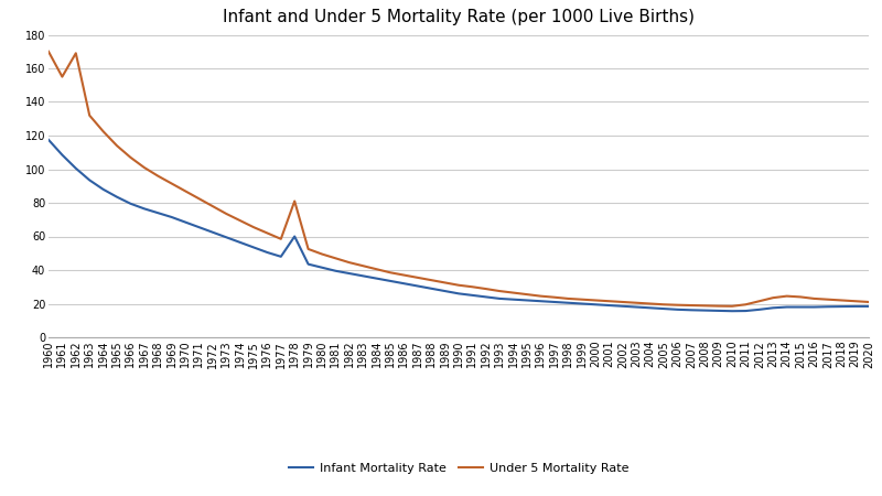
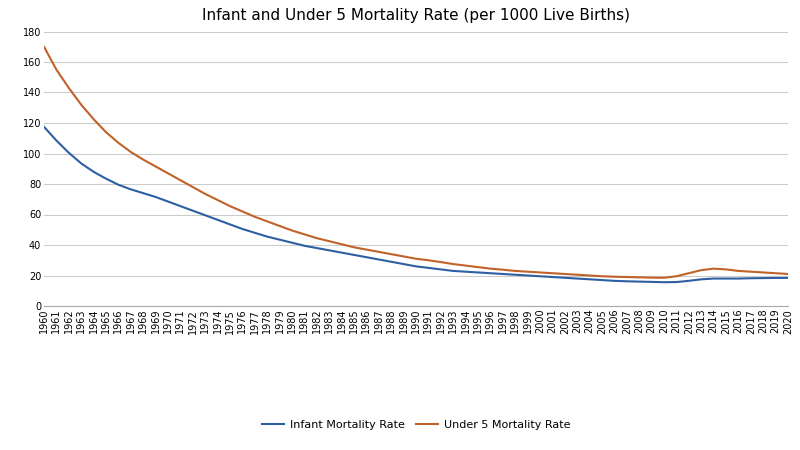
Under 5 Mortality Rate/1962: 169 -> 143
Infant Mortality Rate/1978: 60 -> 46
Under 5 Mortality Rate/1978: 81 -> 56
